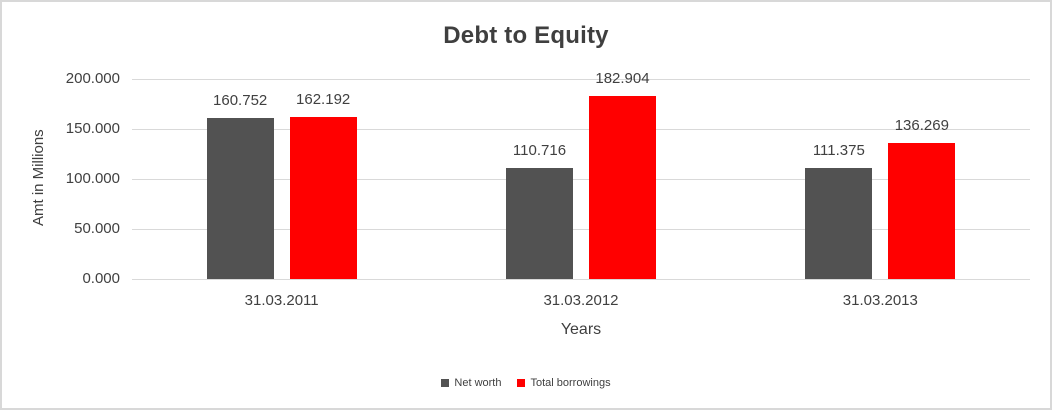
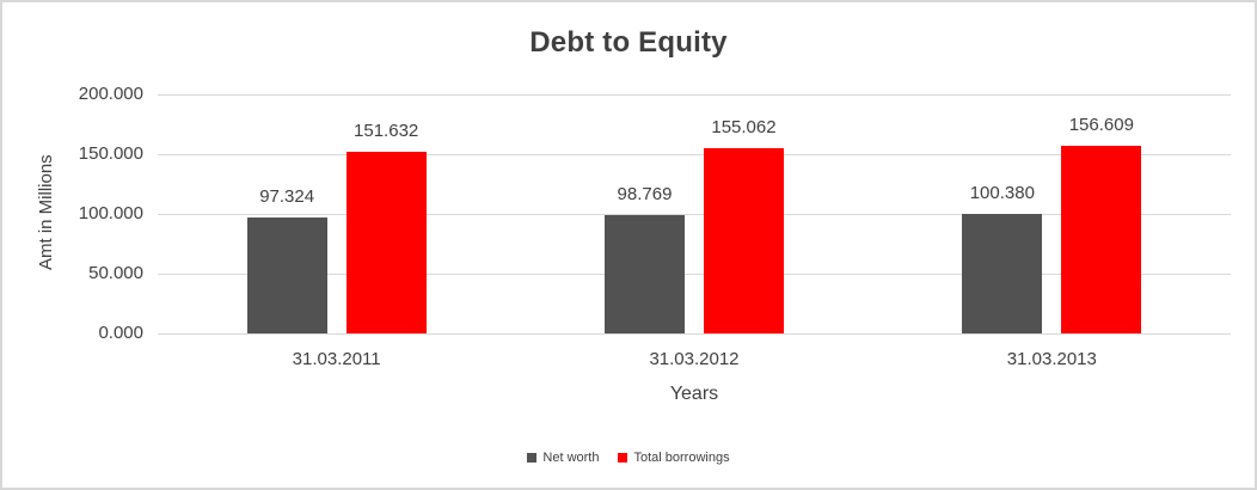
Net worth/31.03.2011: 160.752 -> 97.324
Total borrowings/31.03.2011: 162.192 -> 151.632
Net worth/31.03.2012: 110.716 -> 98.769
Total borrowings/31.03.2012: 182.904 -> 155.062
Net worth/31.03.2013: 111.375 -> 100.380
Total borrowings/31.03.2013: 136.269 -> 156.609
